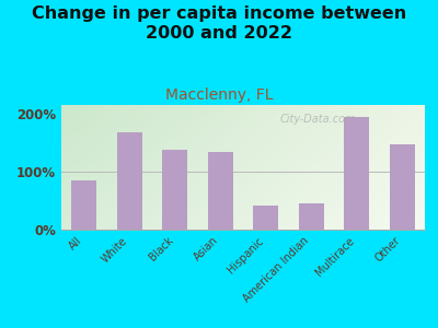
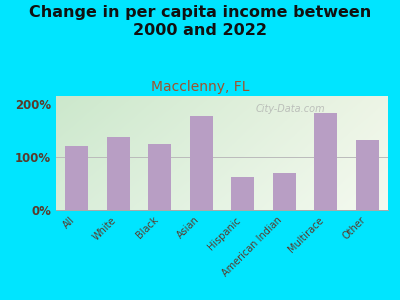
All: 84% -> 120%
White: 168% -> 137%
Black: 138% -> 125%
Asian: 134% -> 178%
Hispanic: 42% -> 63%
American Indian: 46% -> 70%
Multirace: 194% -> 183%
Other: 148% -> 132%
